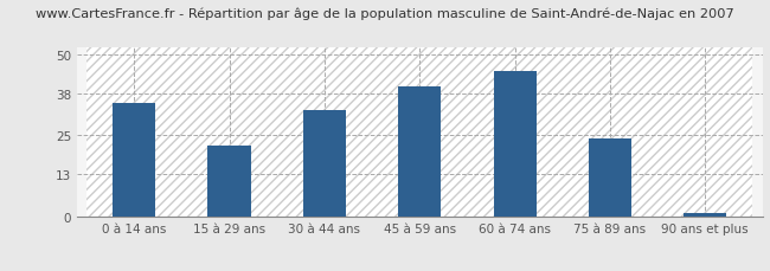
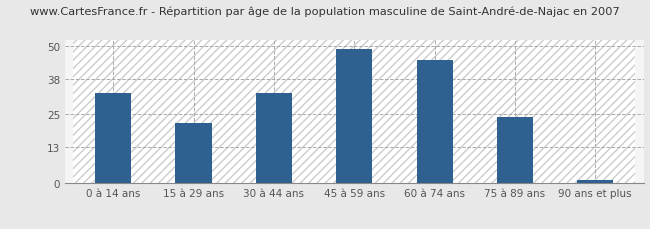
0 à 14 ans: 35 -> 33
45 à 59 ans: 40 -> 49
